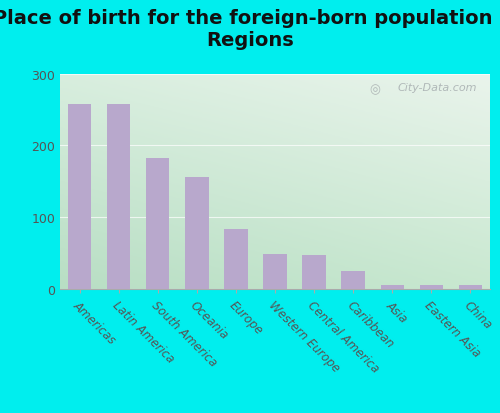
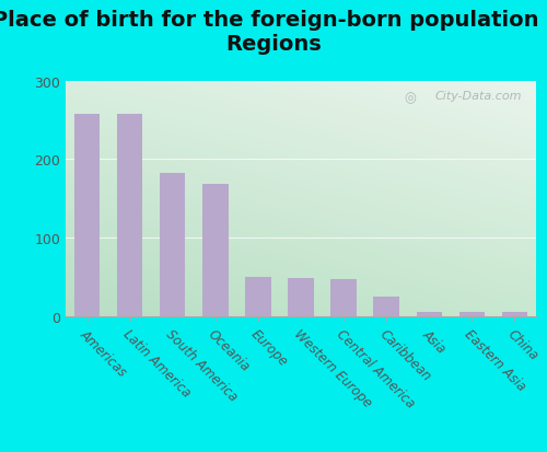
Oceania: 156 -> 168
Europe: 84 -> 50
